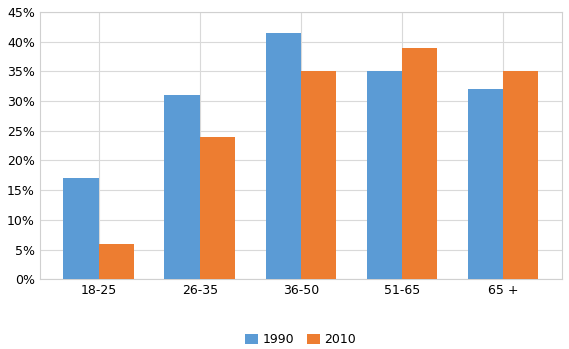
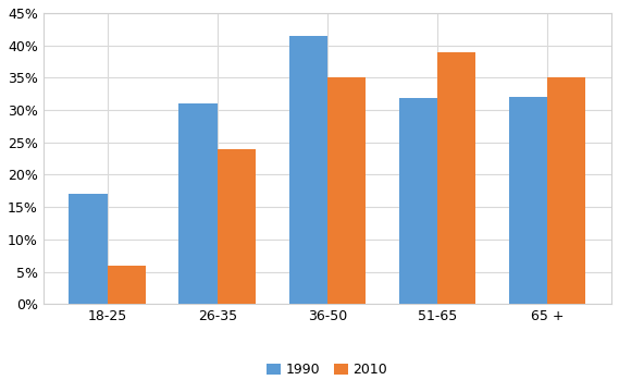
1990/51-65: 35.0% -> 31.8%
